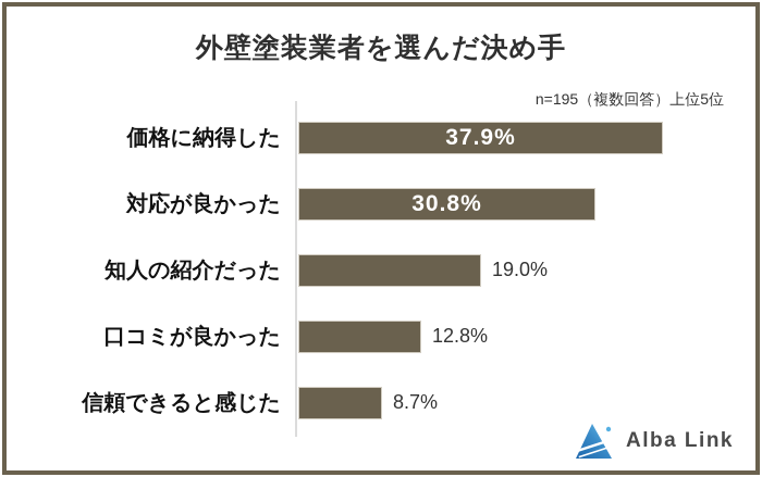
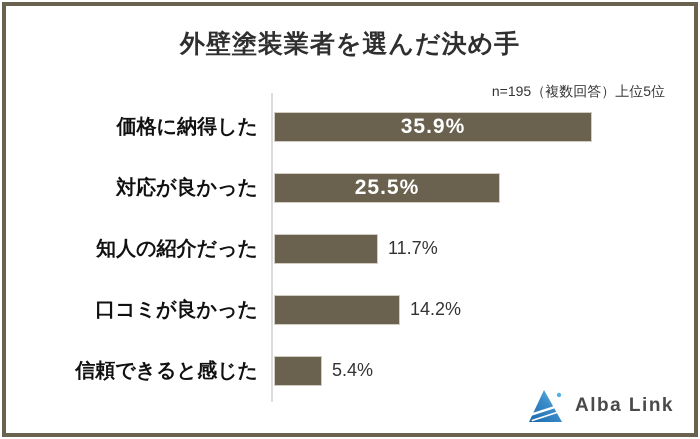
価格に納得した: 37.9% -> 35.9%
対応が良かった: 30.8% -> 25.5%
知人の紹介だった: 19.0% -> 11.7%
口コミが良かった: 12.8% -> 14.2%
信頼できると感じた: 8.7% -> 5.4%
